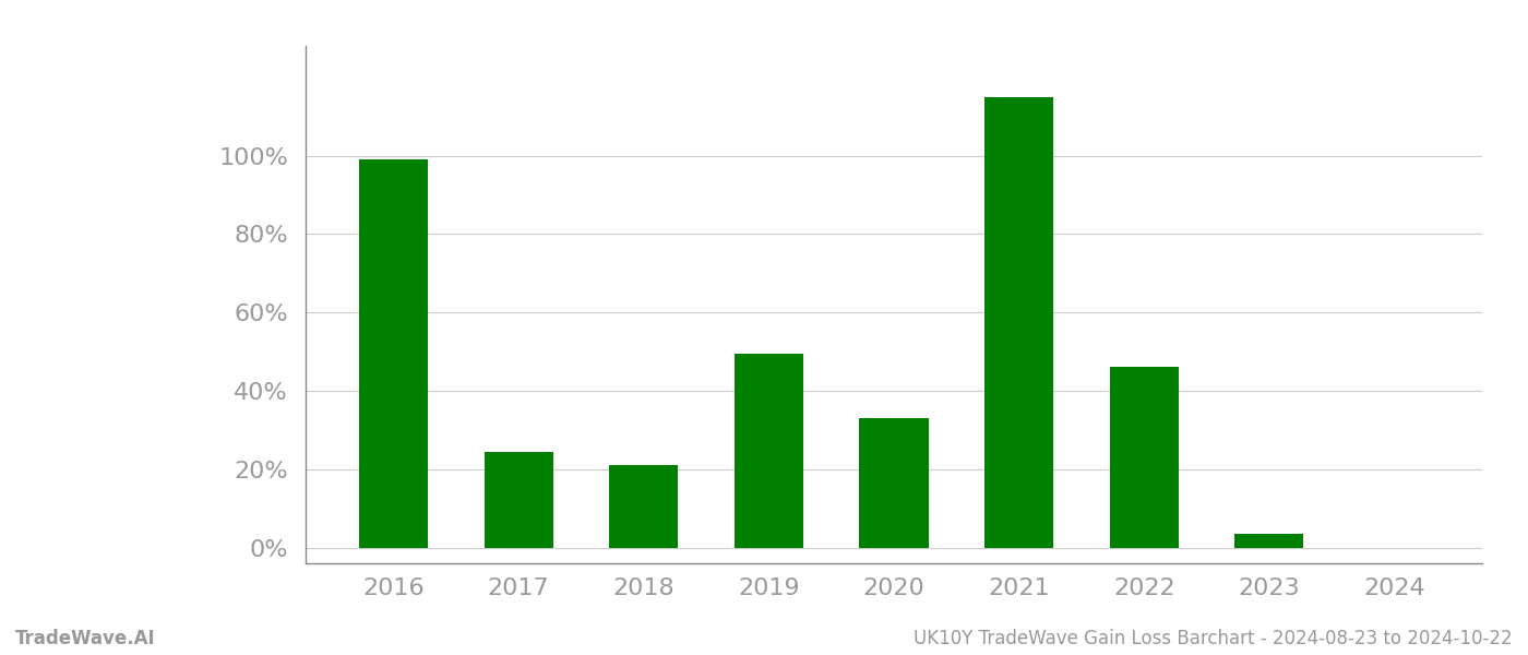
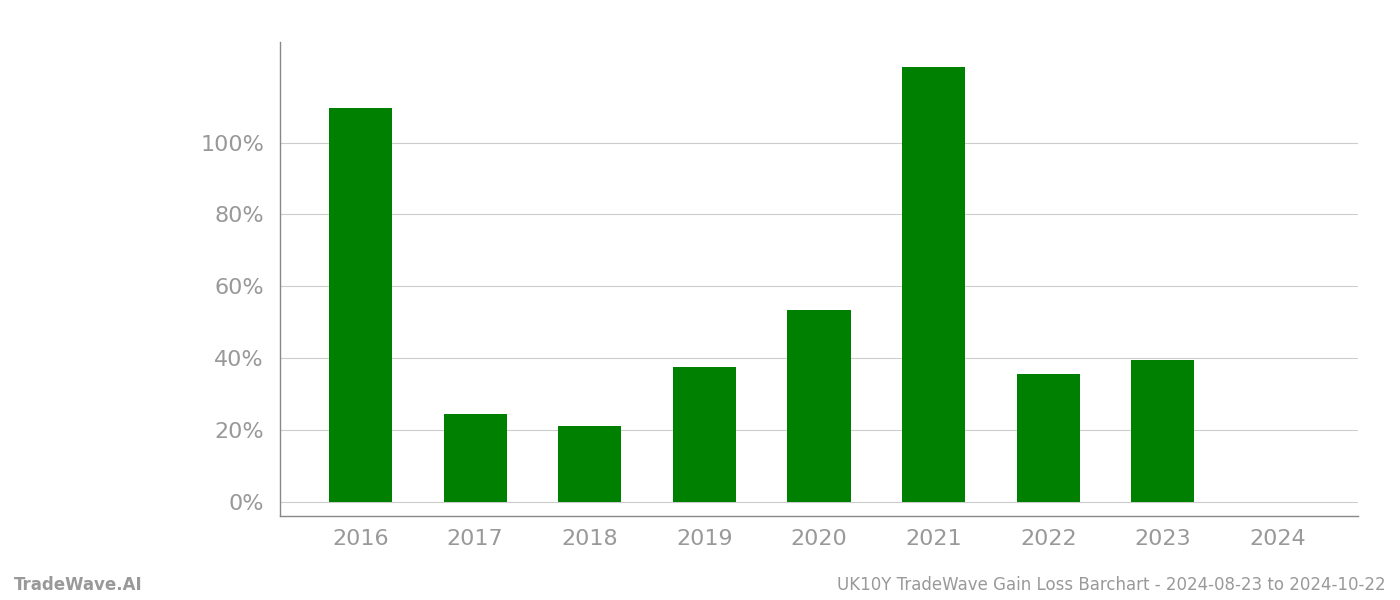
2016: 99.0% -> 109.5%
2019: 49.5% -> 37.5%
2020: 33.0% -> 53.5%
2021: 115.0% -> 121.0%
2022: 46.0% -> 35.5%
2023: 3.5% -> 39.5%
